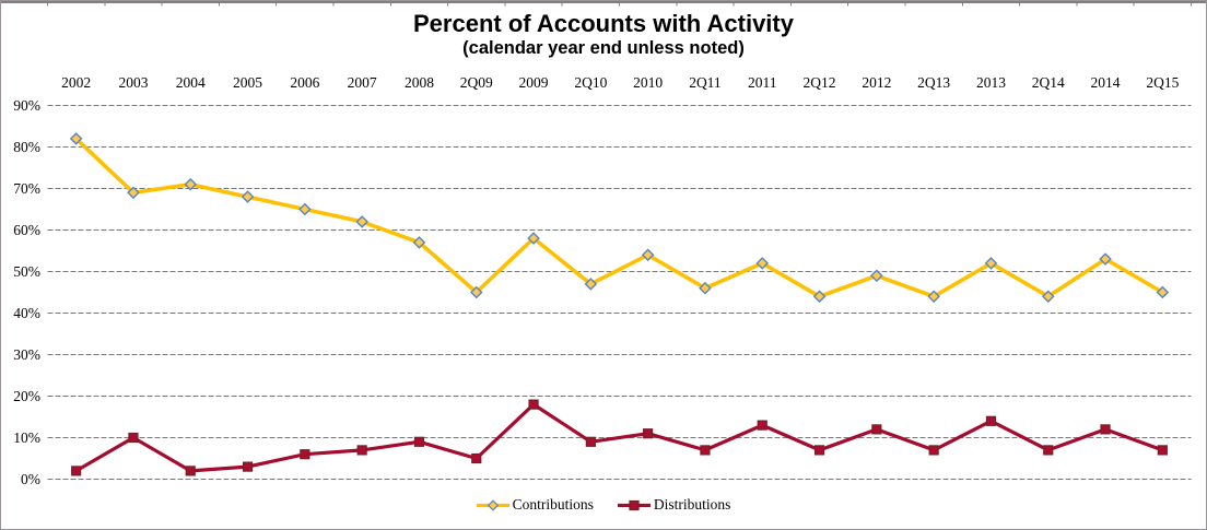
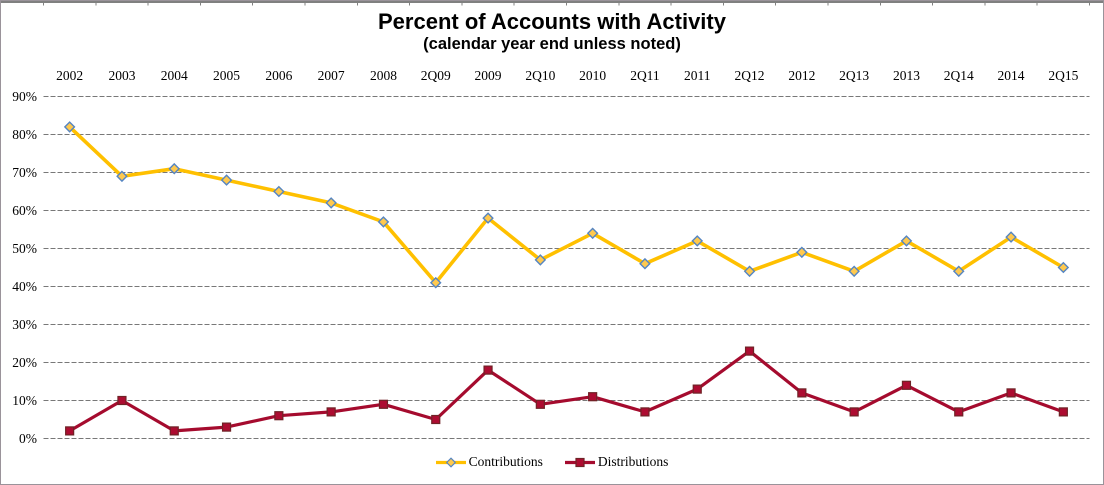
Contributions/2Q09: 45% -> 41%
Distributions/2Q12: 7% -> 23%
